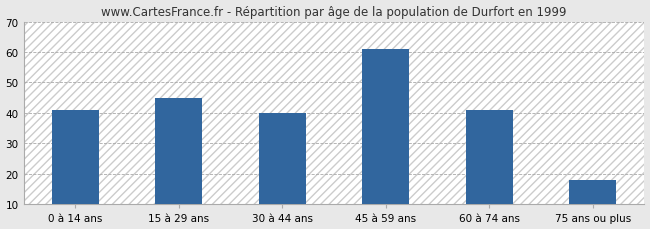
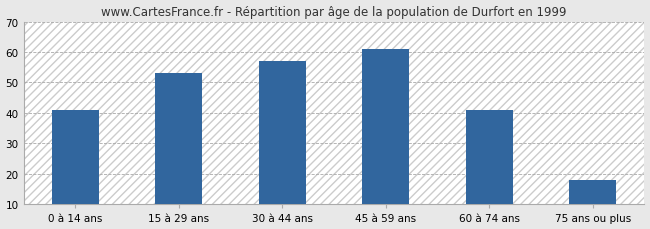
15 à 29 ans: 45 -> 53
30 à 44 ans: 40 -> 57
